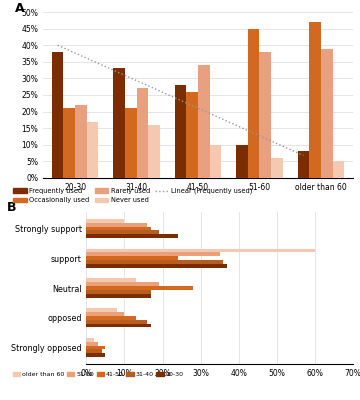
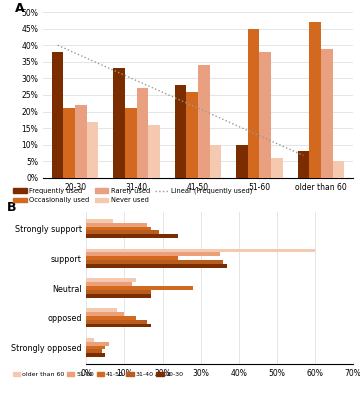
older than 60/Strongly support: 10% -> 7%
51-60/Neutral: 19% -> 12%
51-60/Strongly opposed: 3% -> 6%
